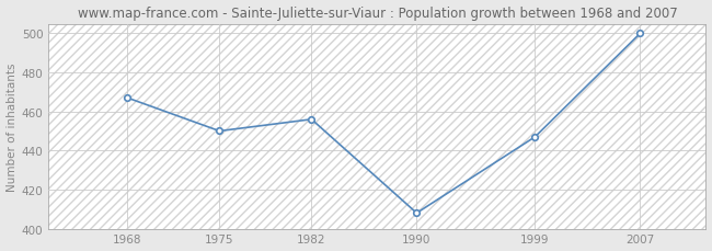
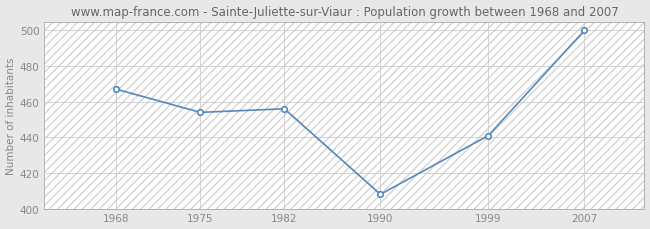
1975: 450 -> 454
1999: 447 -> 441
